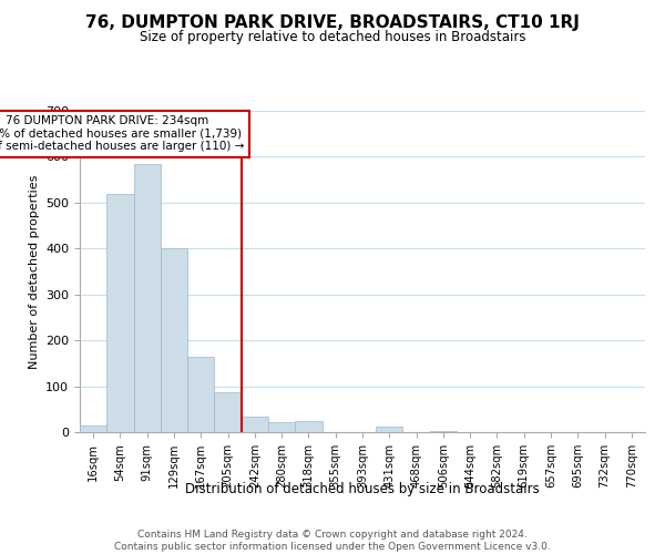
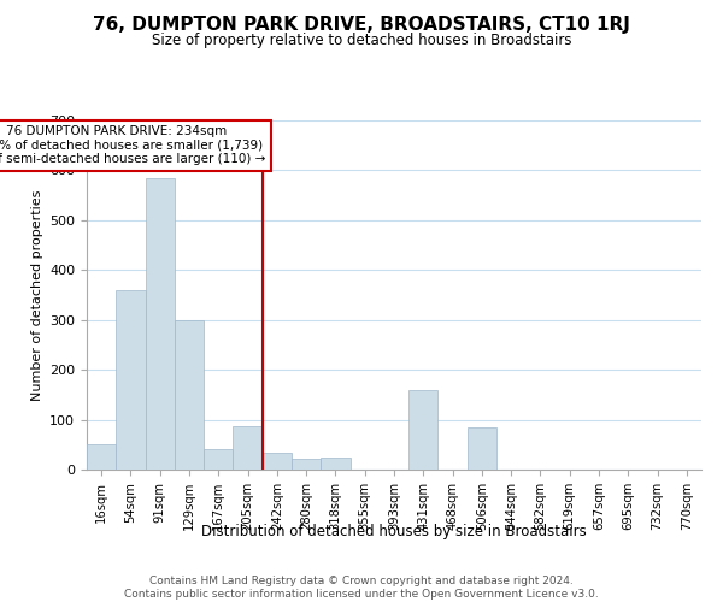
16sqm: 14 -> 50
54sqm: 520 -> 360
129sqm: 400 -> 300
167sqm: 163 -> 40
431sqm: 12 -> 160
506sqm: 3 -> 85
